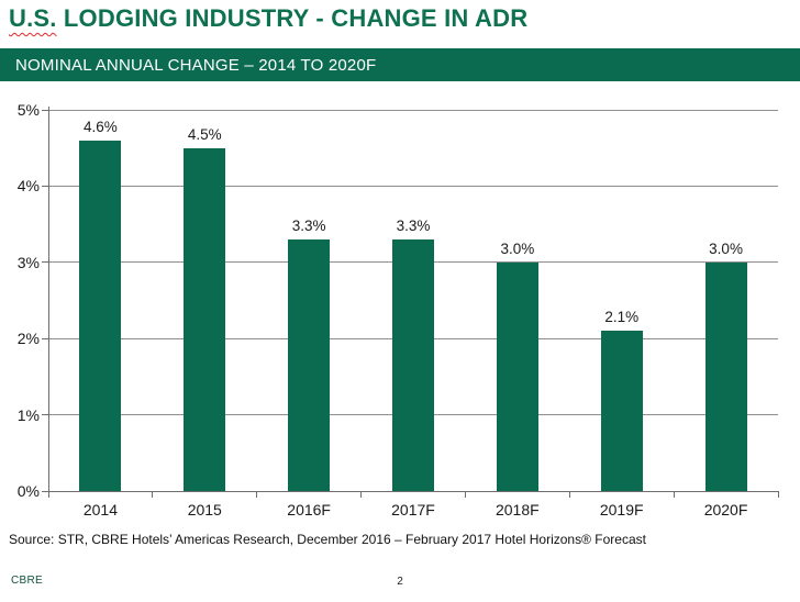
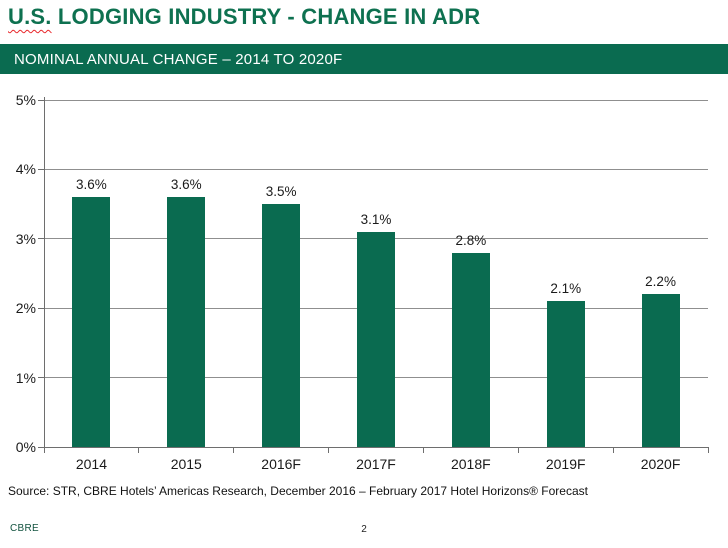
2014: 4.6% -> 3.6%
2015: 4.5% -> 3.6%
2016F: 3.3% -> 3.5%
2017F: 3.3% -> 3.1%
2018F: 3.0% -> 2.8%
2020F: 3.0% -> 2.2%
